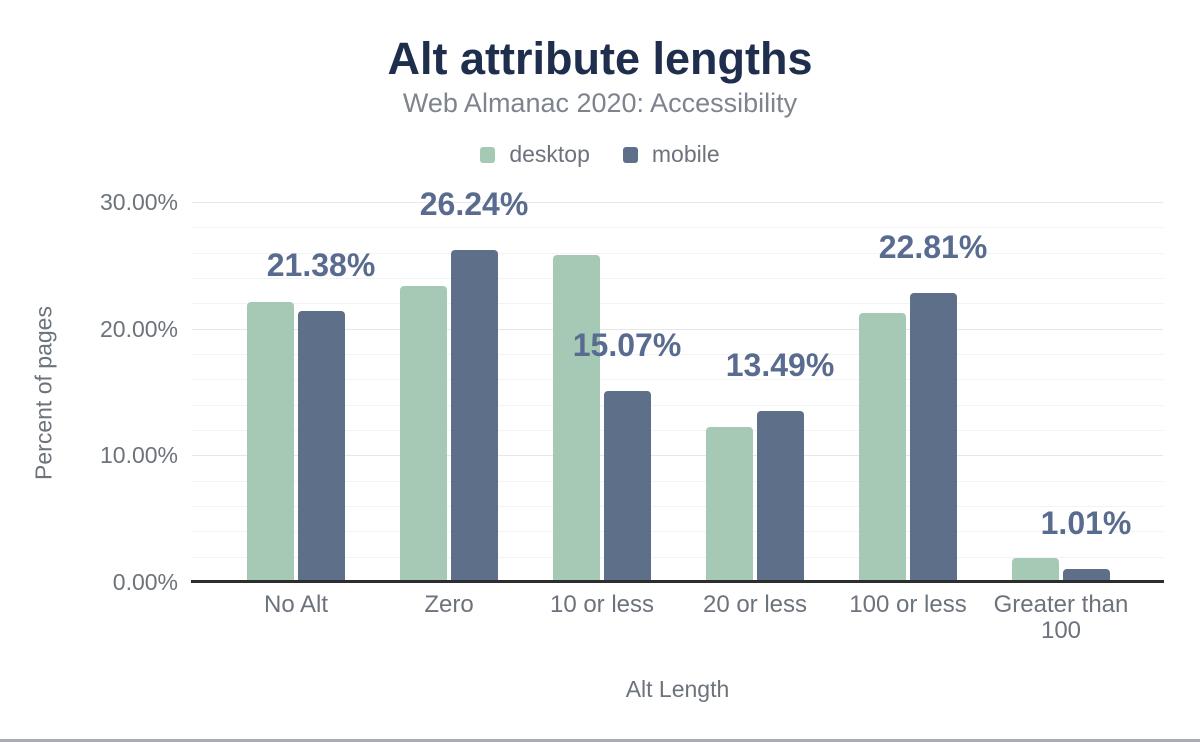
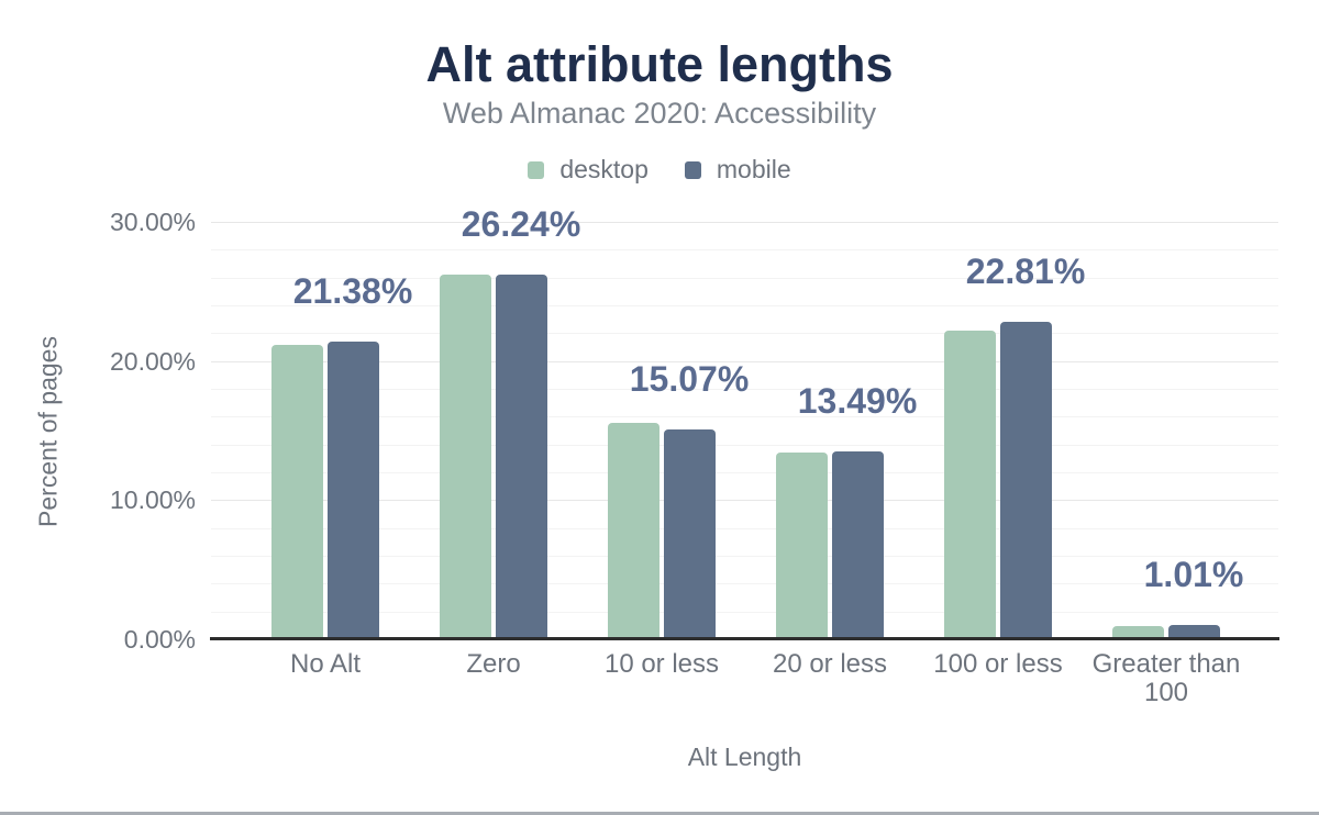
desktop/No Alt: 22.1% -> 21.2%
desktop/Zero: 23.4% -> 26.2%
desktop/10 or less: 25.8% -> 15.6%
desktop/20 or less: 12.2% -> 13.5%
desktop/100 or less: 21.2% -> 22.2%
desktop/Greater than 100: 1.9% -> 0.9%
